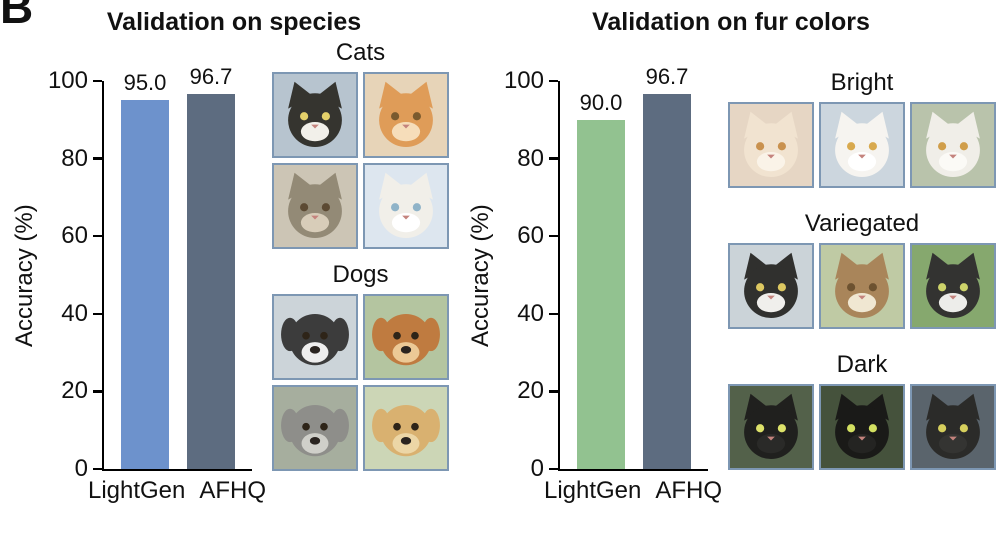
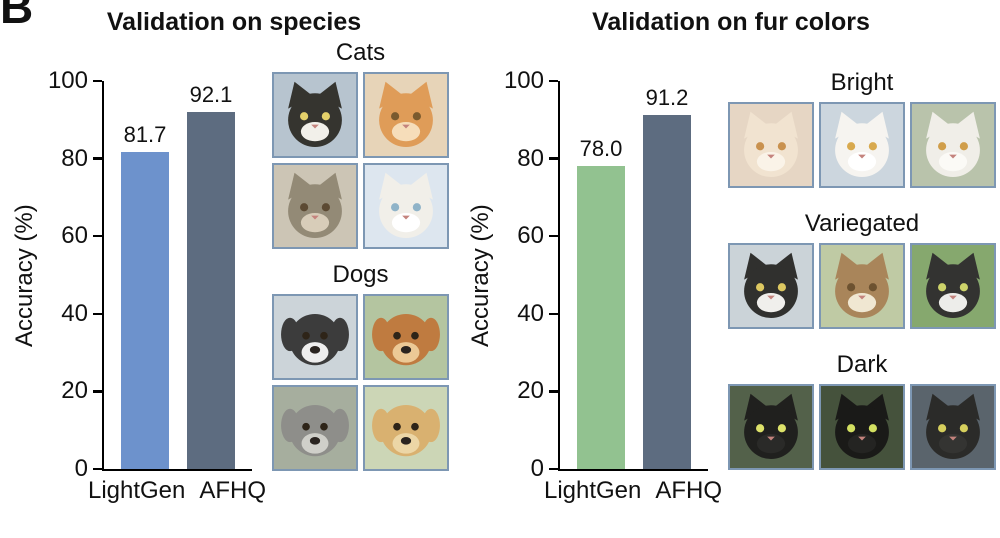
Validation on species/LightGen: 95.0 -> 81.7
Validation on species/AFHQ: 96.7 -> 92.1
Validation on fur colors/LightGen: 90.0 -> 78.0
Validation on fur colors/AFHQ: 96.7 -> 91.2
